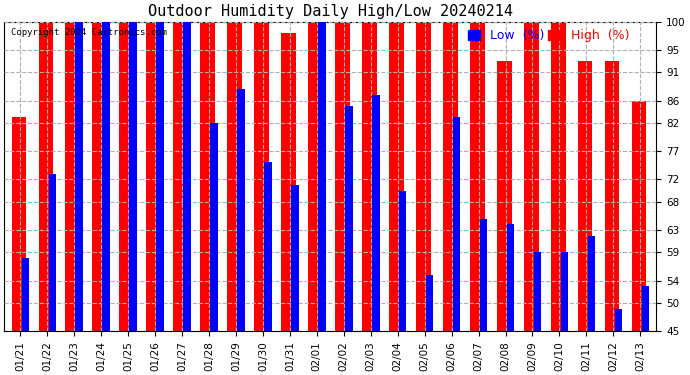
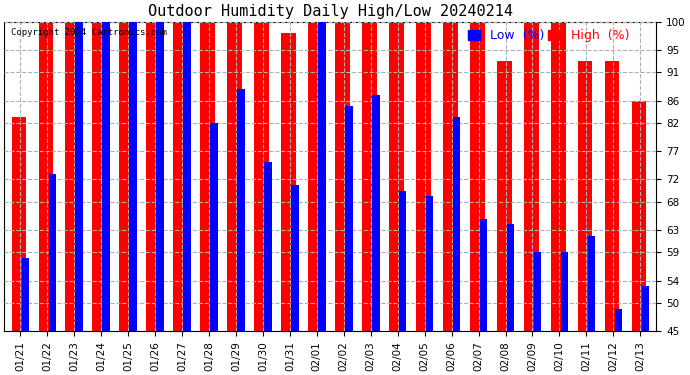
Low (%)/02/05: 55 -> 69
